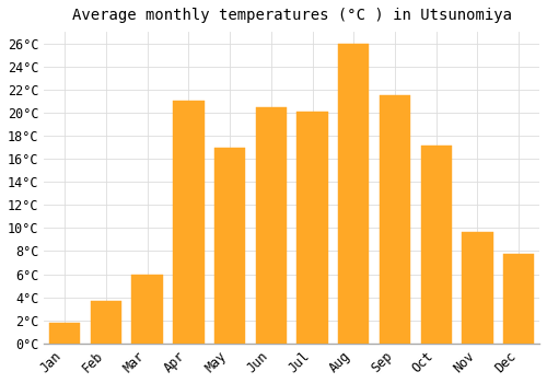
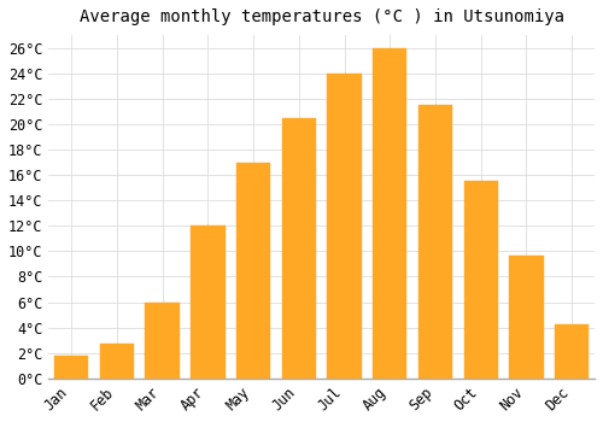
Feb: 3.7°C -> 2.7°C
Apr: 21.0°C -> 12.0°C
Jul: 20.1°C -> 24.0°C
Oct: 17.1°C -> 15.5°C
Dec: 7.8°C -> 4.3°C
